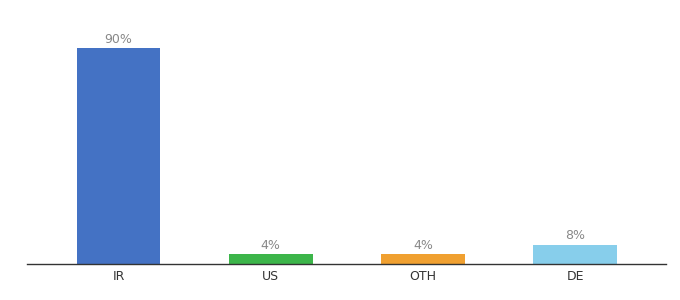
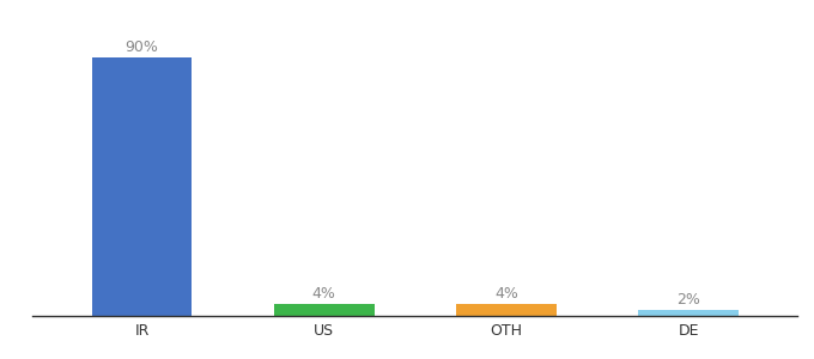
DE: 8% -> 2%
